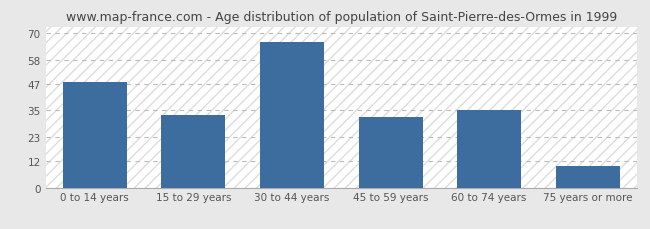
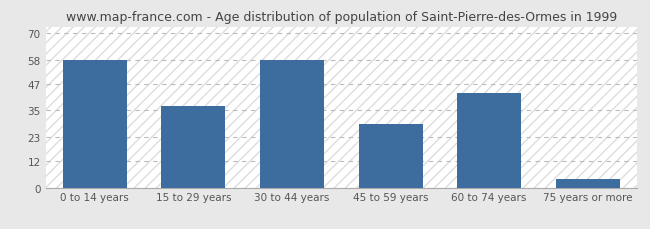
0 to 14 years: 48 -> 58
15 to 29 years: 33 -> 37
30 to 44 years: 66 -> 58
45 to 59 years: 32 -> 29
60 to 74 years: 35 -> 43
75 years or more: 10 -> 4
